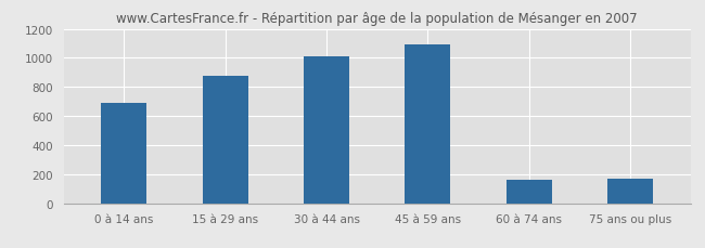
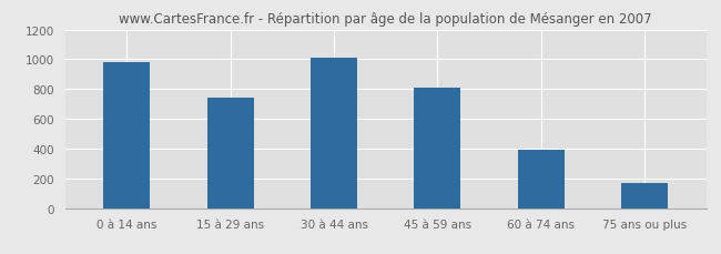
0 à 14 ans: 690 -> 980
15 à 29 ans: 880 -> 740
45 à 59 ans: 1090 -> 810
60 à 74 ans: 160 -> 390
